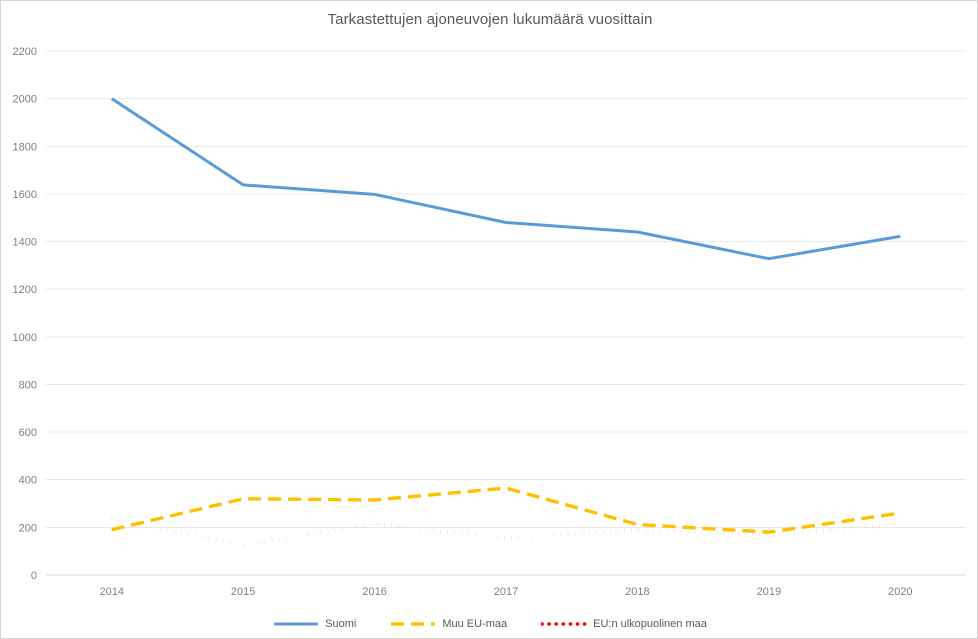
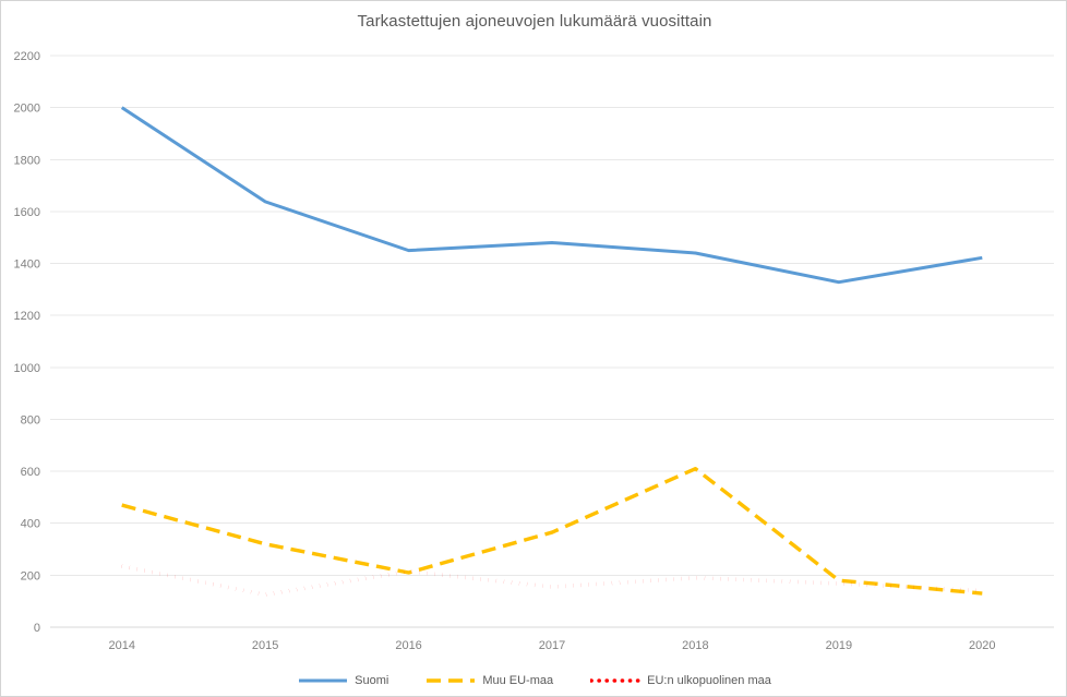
Muu EU-maa/2014: 190 -> 470
Suomi/2016: 1600 -> 1450
Muu EU-maa/2016: 320 -> 210
Muu EU-maa/2018: 210 -> 610
Muu EU-maa/2020: 260 -> 130
EU:n ulkopuolinen maa/2020: 220 -> 140
